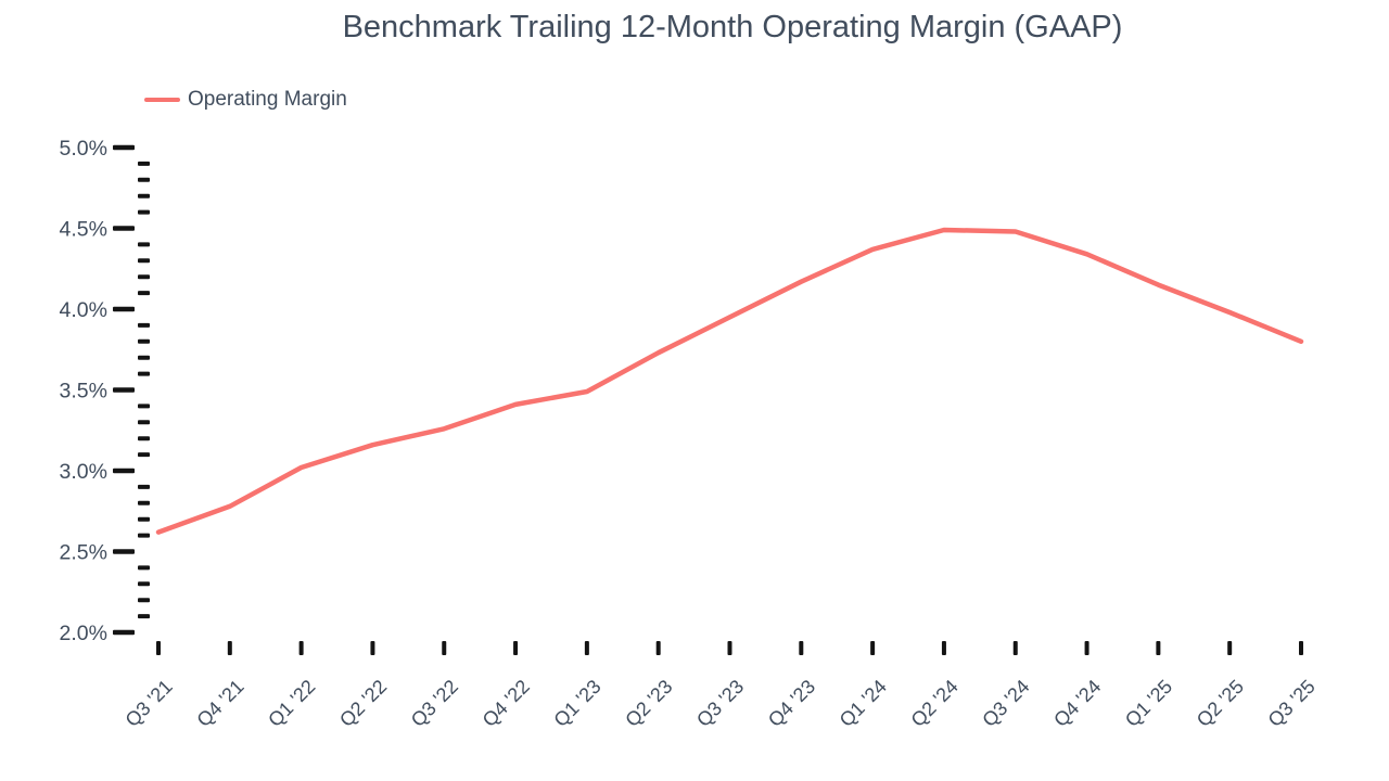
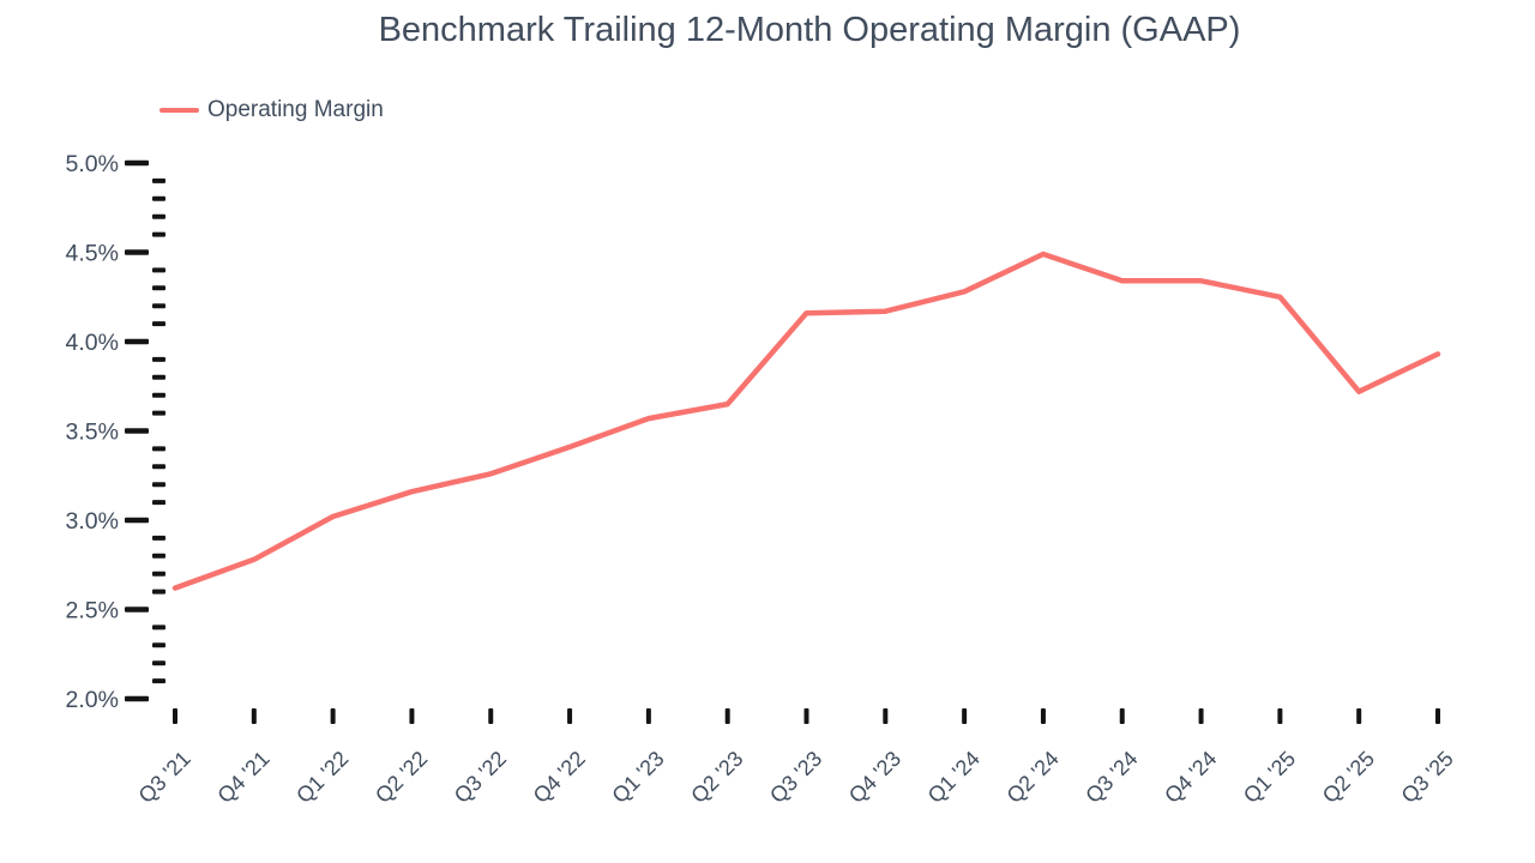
Q1 '23: 3.49% -> 3.57%
Q2 '23: 3.73% -> 3.65%
Q3 '23: 3.95% -> 4.16%
Q1 '24: 4.37% -> 4.28%
Q3 '24: 4.48% -> 4.34%
Q1 '25: 4.15% -> 4.25%
Q2 '25: 3.98% -> 3.72%
Q3 '25: 3.80% -> 3.93%
